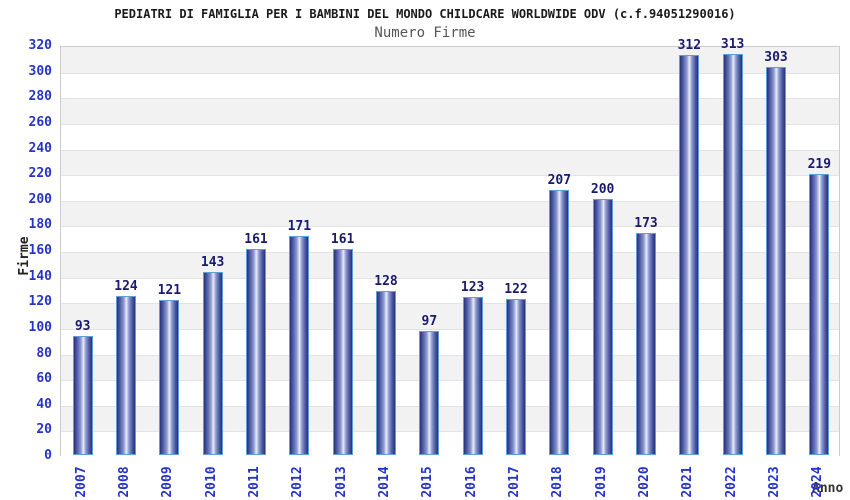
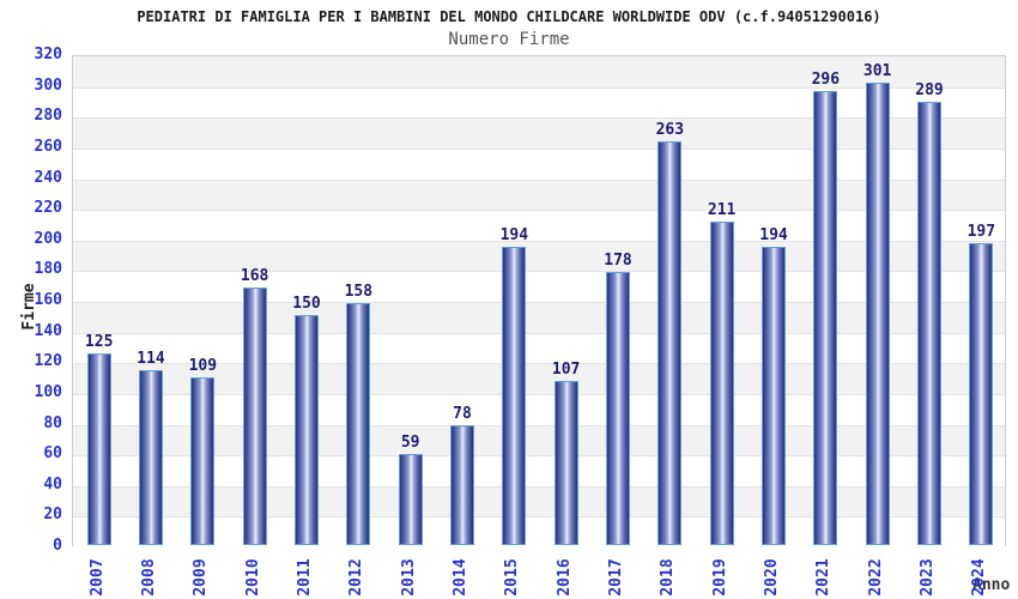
2007: 93 -> 125
2008: 124 -> 114
2009: 121 -> 109
2010: 143 -> 168
2011: 161 -> 150
2012: 171 -> 158
2013: 161 -> 59
2014: 128 -> 78
2015: 97 -> 194
2016: 123 -> 107
2017: 122 -> 178
2018: 207 -> 263
2019: 200 -> 211
2020: 173 -> 194
2021: 312 -> 296
2022: 313 -> 301
2023: 303 -> 289
2024: 219 -> 197
